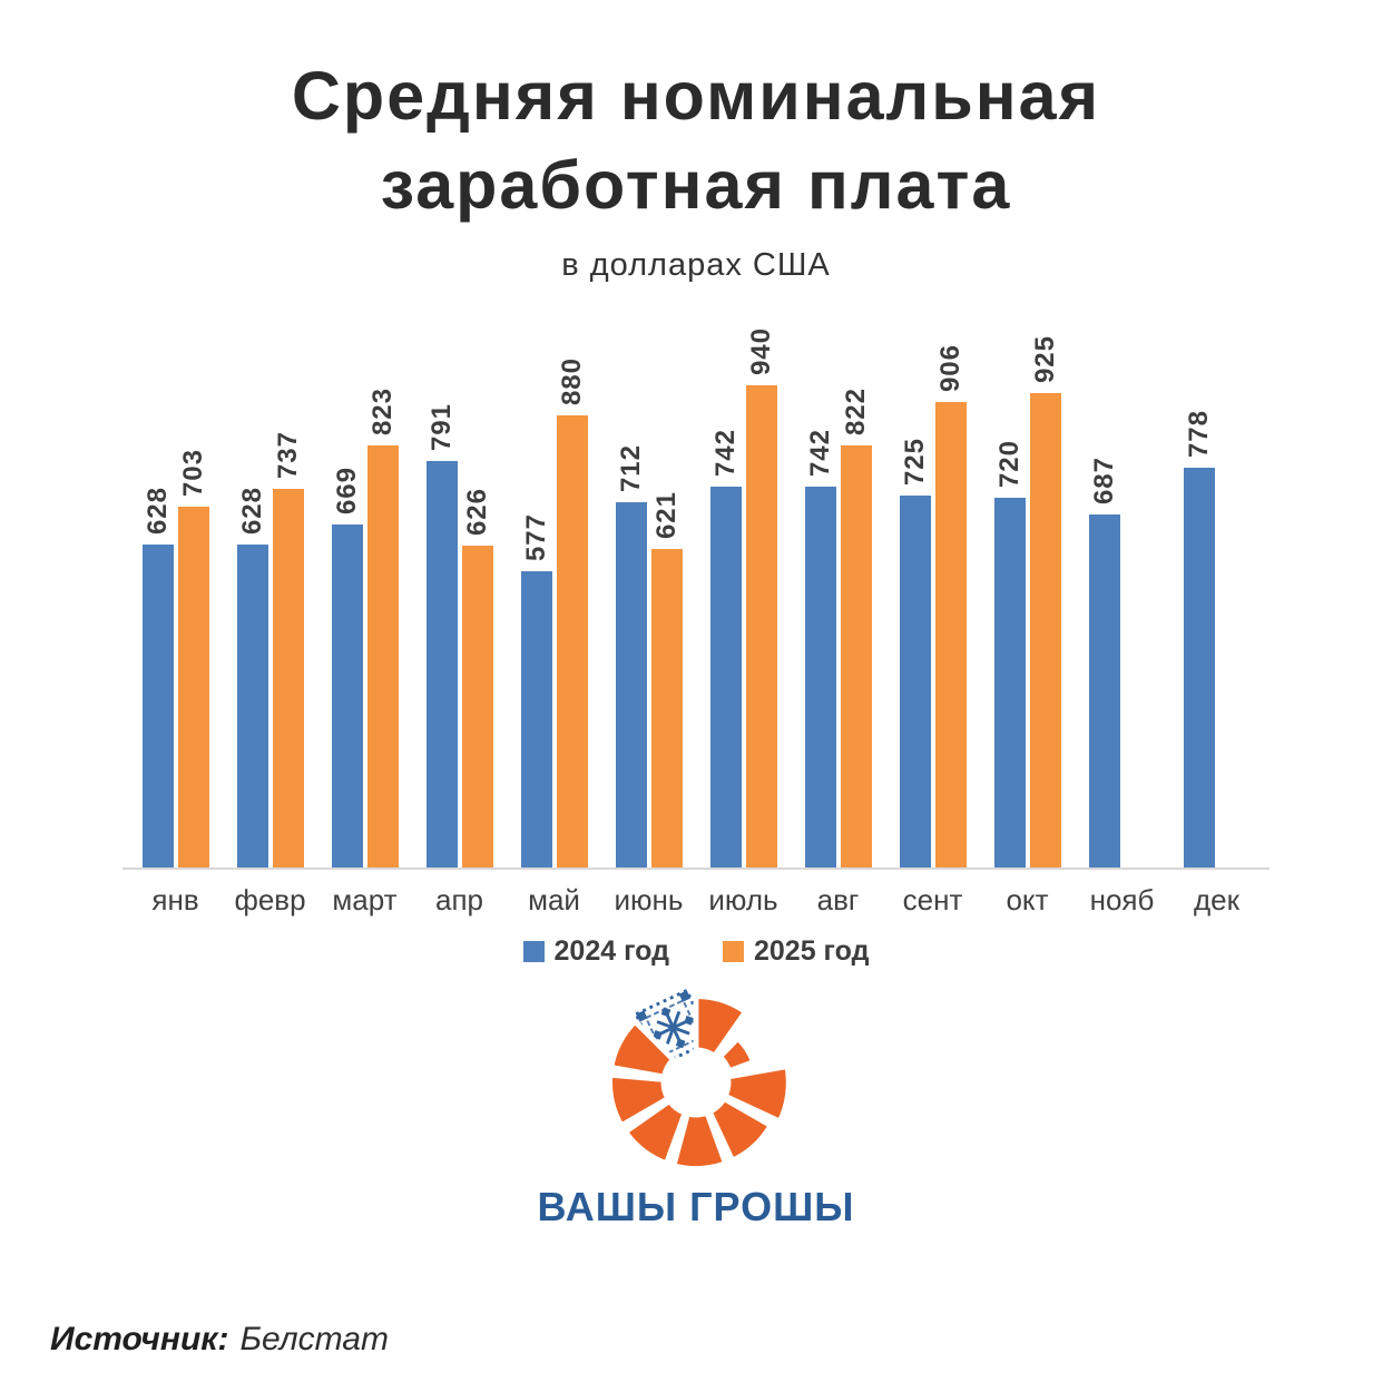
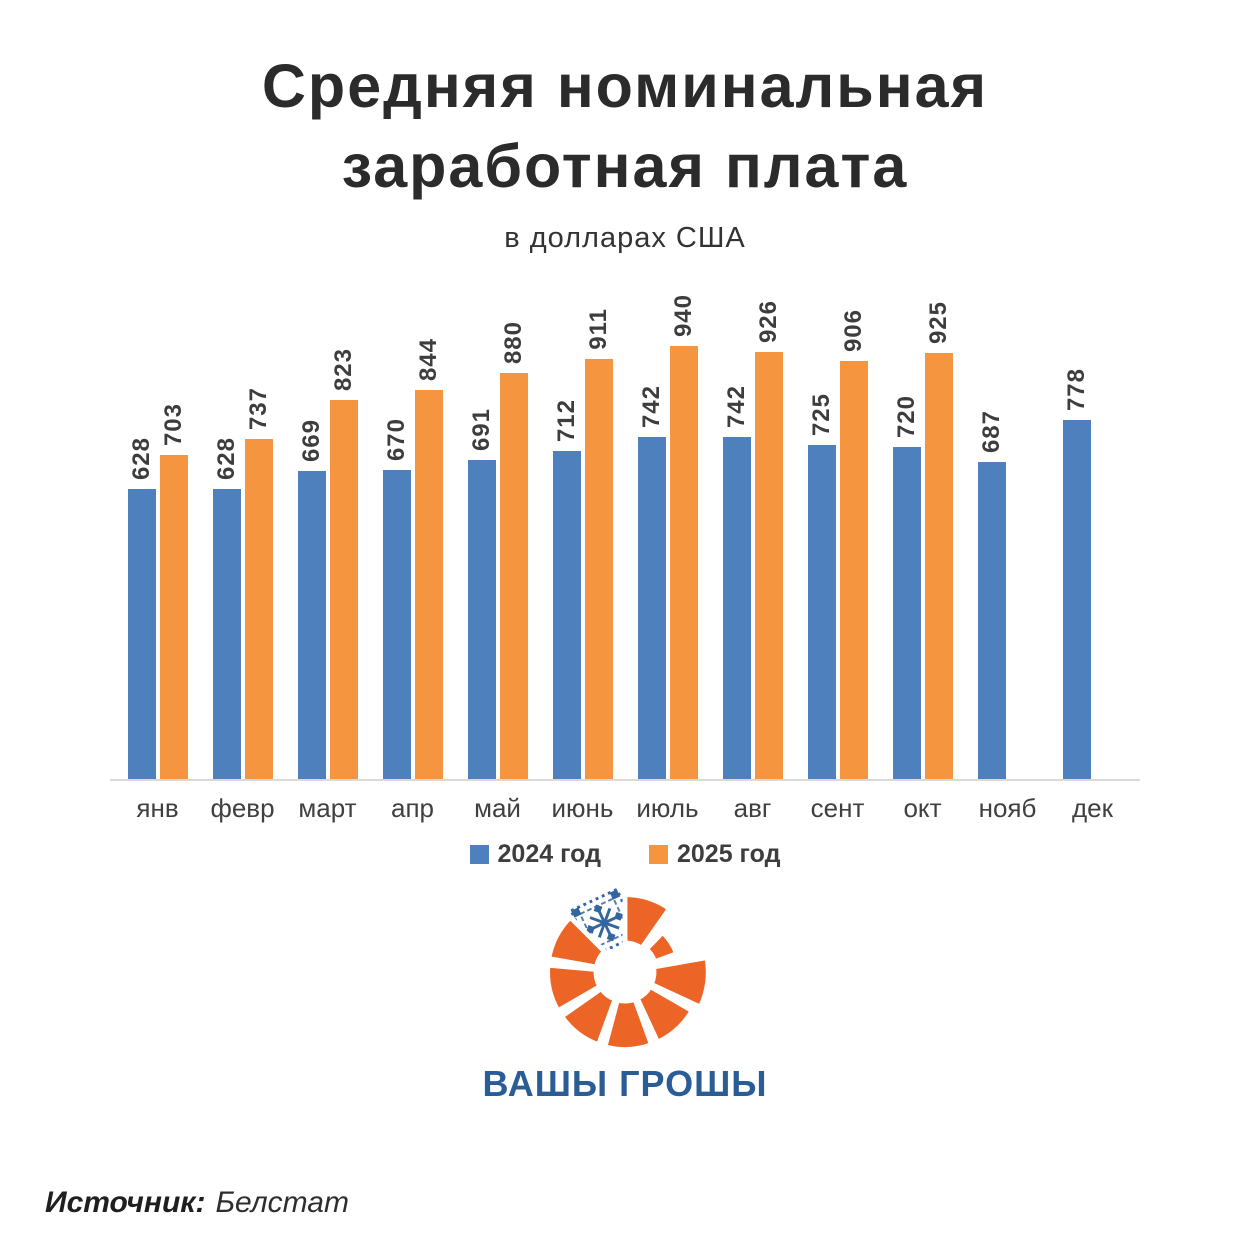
2024 год/апр: 791 -> 670
2025 год/апр: 626 -> 844
2024 год/май: 577 -> 691
2025 год/июнь: 621 -> 911
2025 год/авг: 822 -> 926
